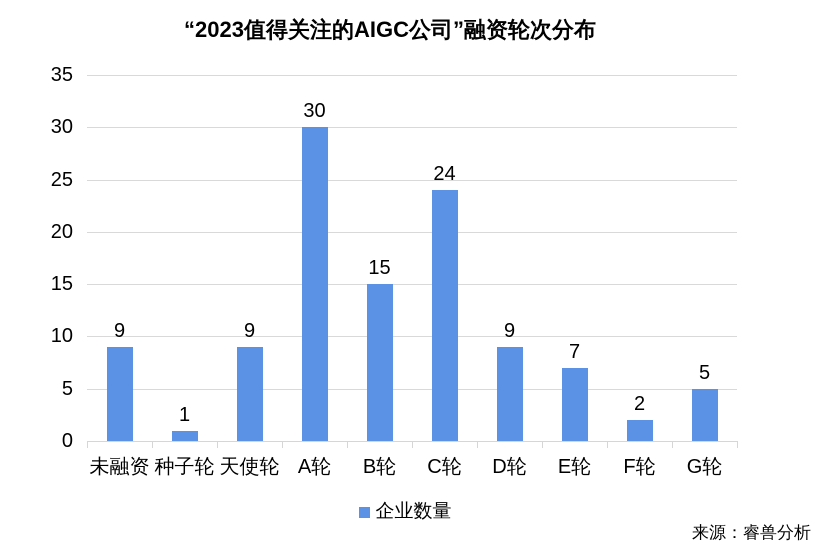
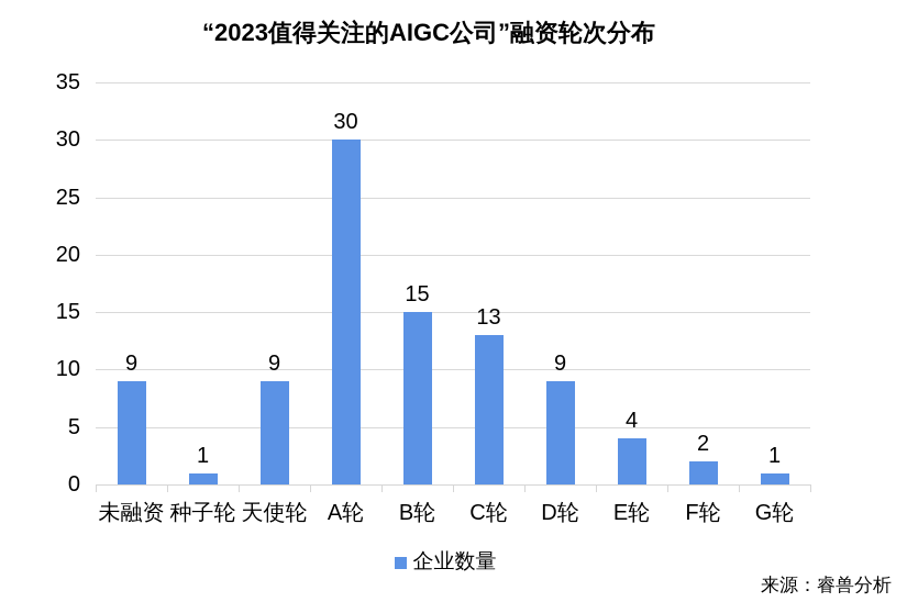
C轮: 24 -> 13
E轮: 7 -> 4
G轮: 5 -> 1
